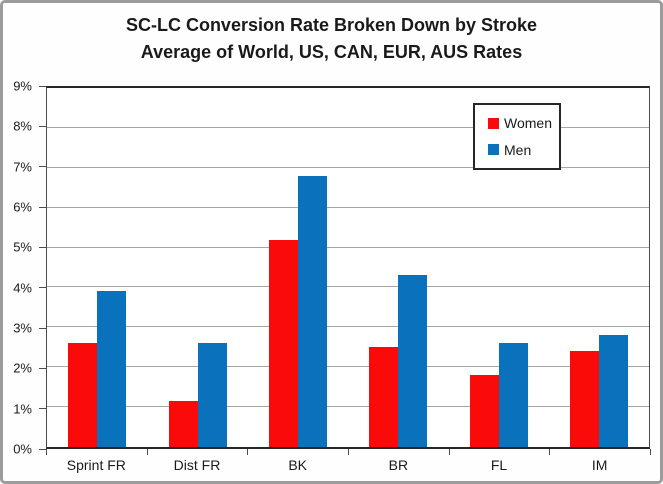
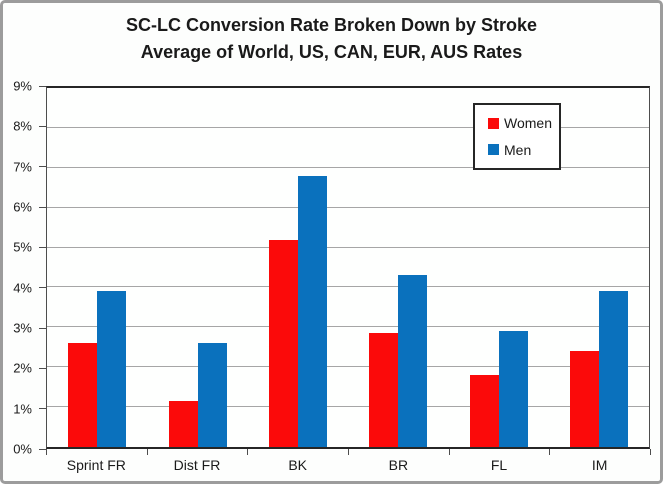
Women/BR: 2.5% -> 2.9%
Men/FL: 2.6% -> 2.9%
Men/IM: 2.8% -> 3.9%
